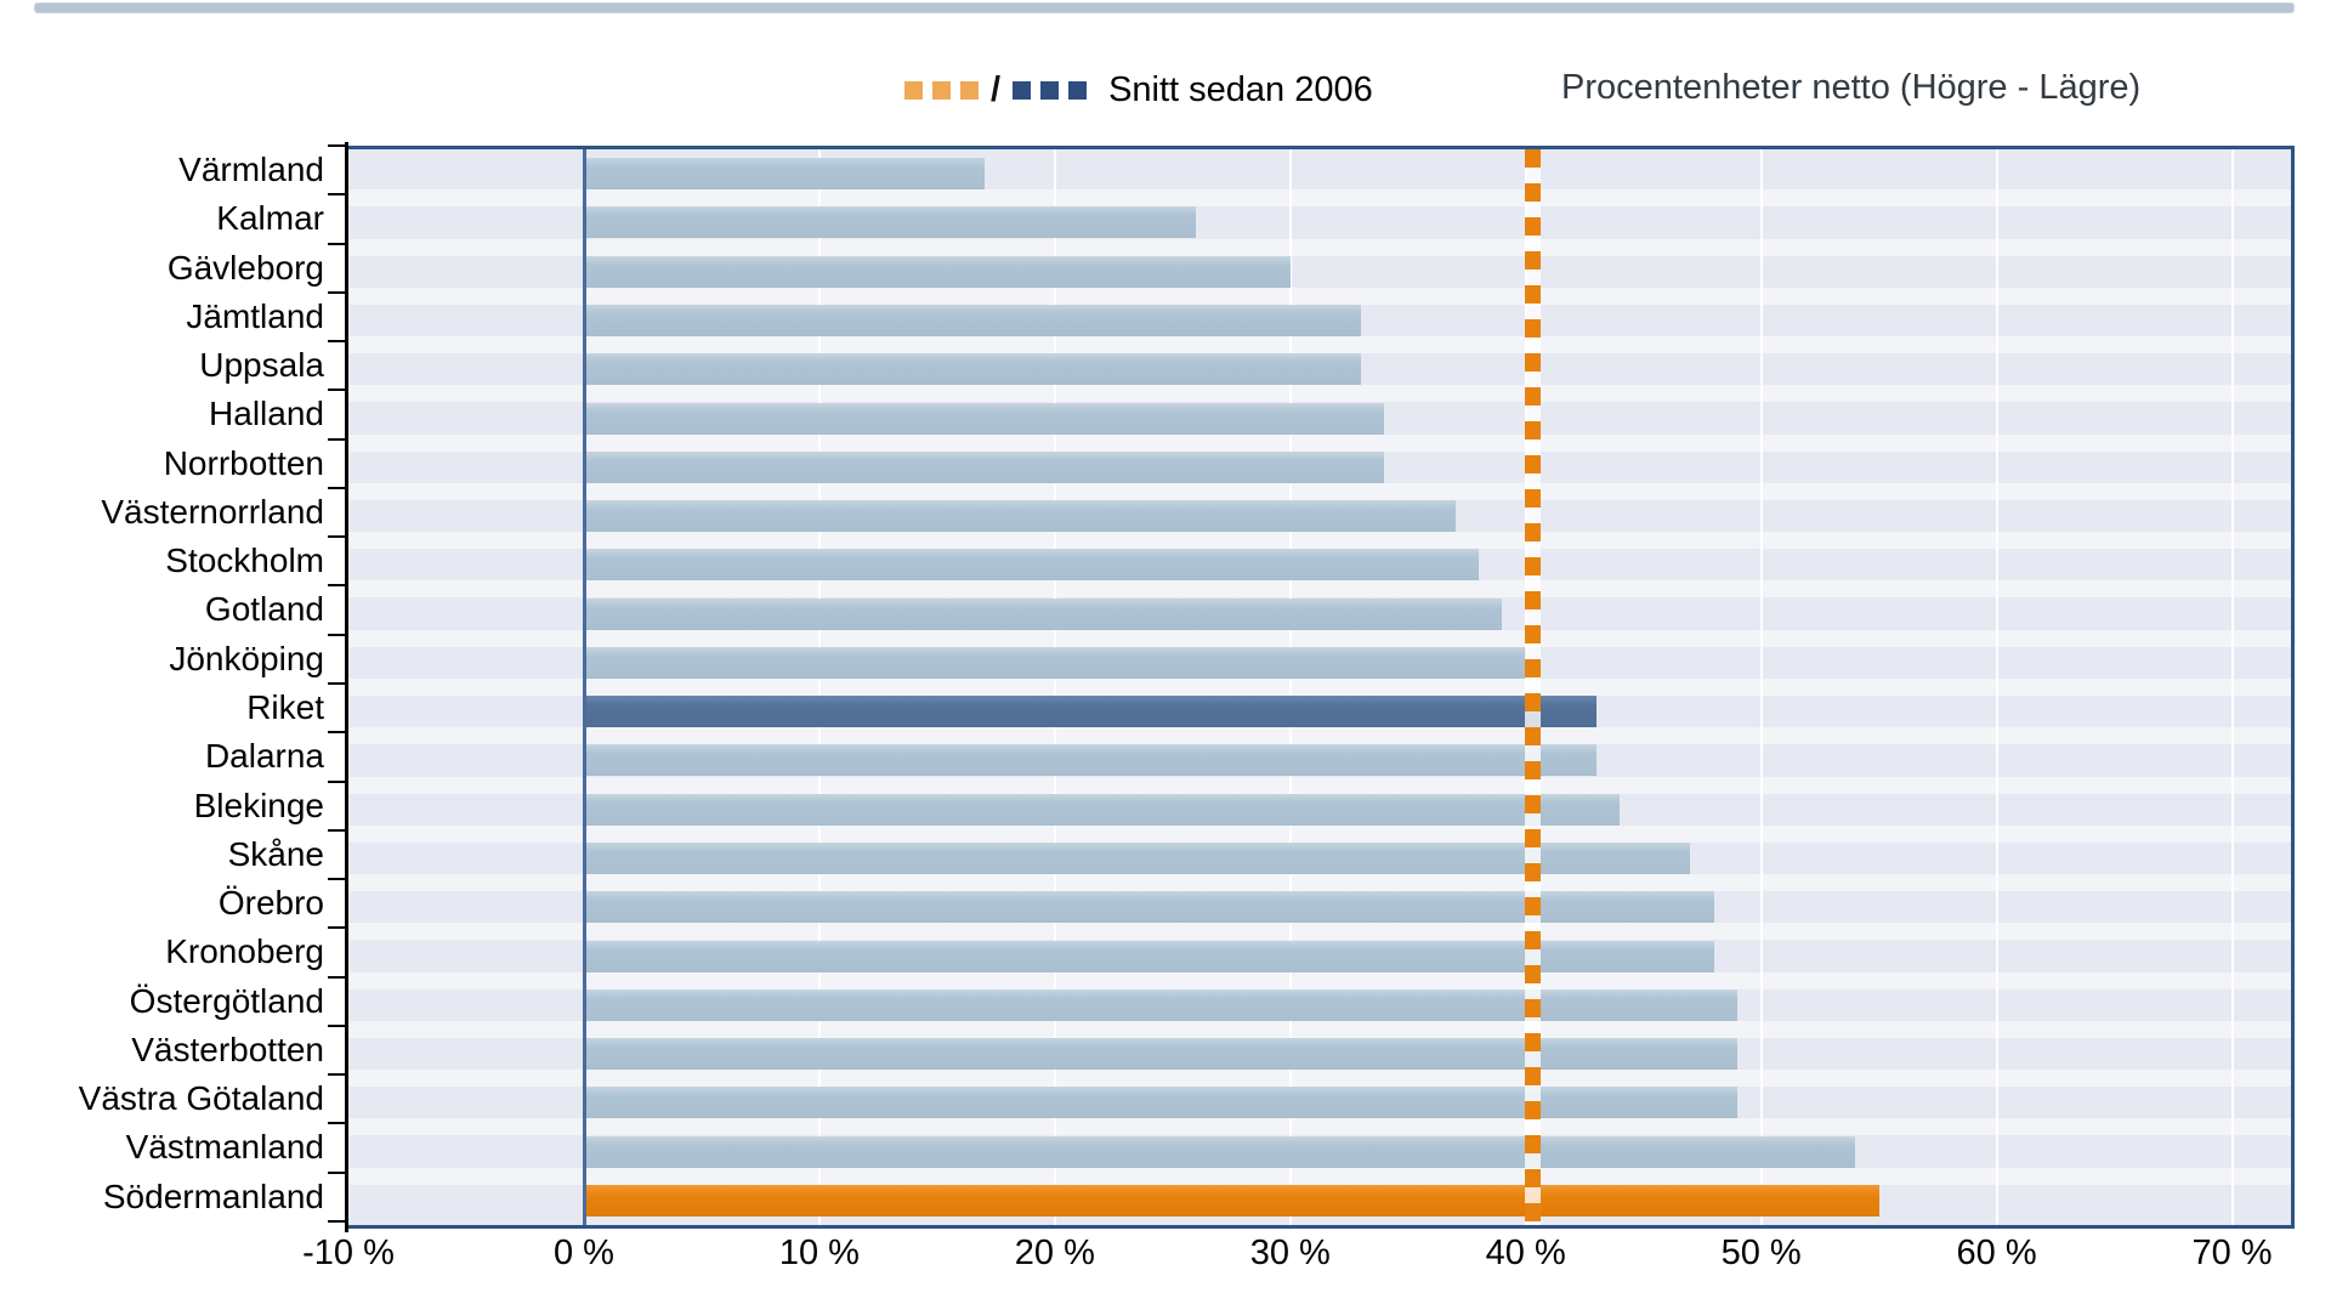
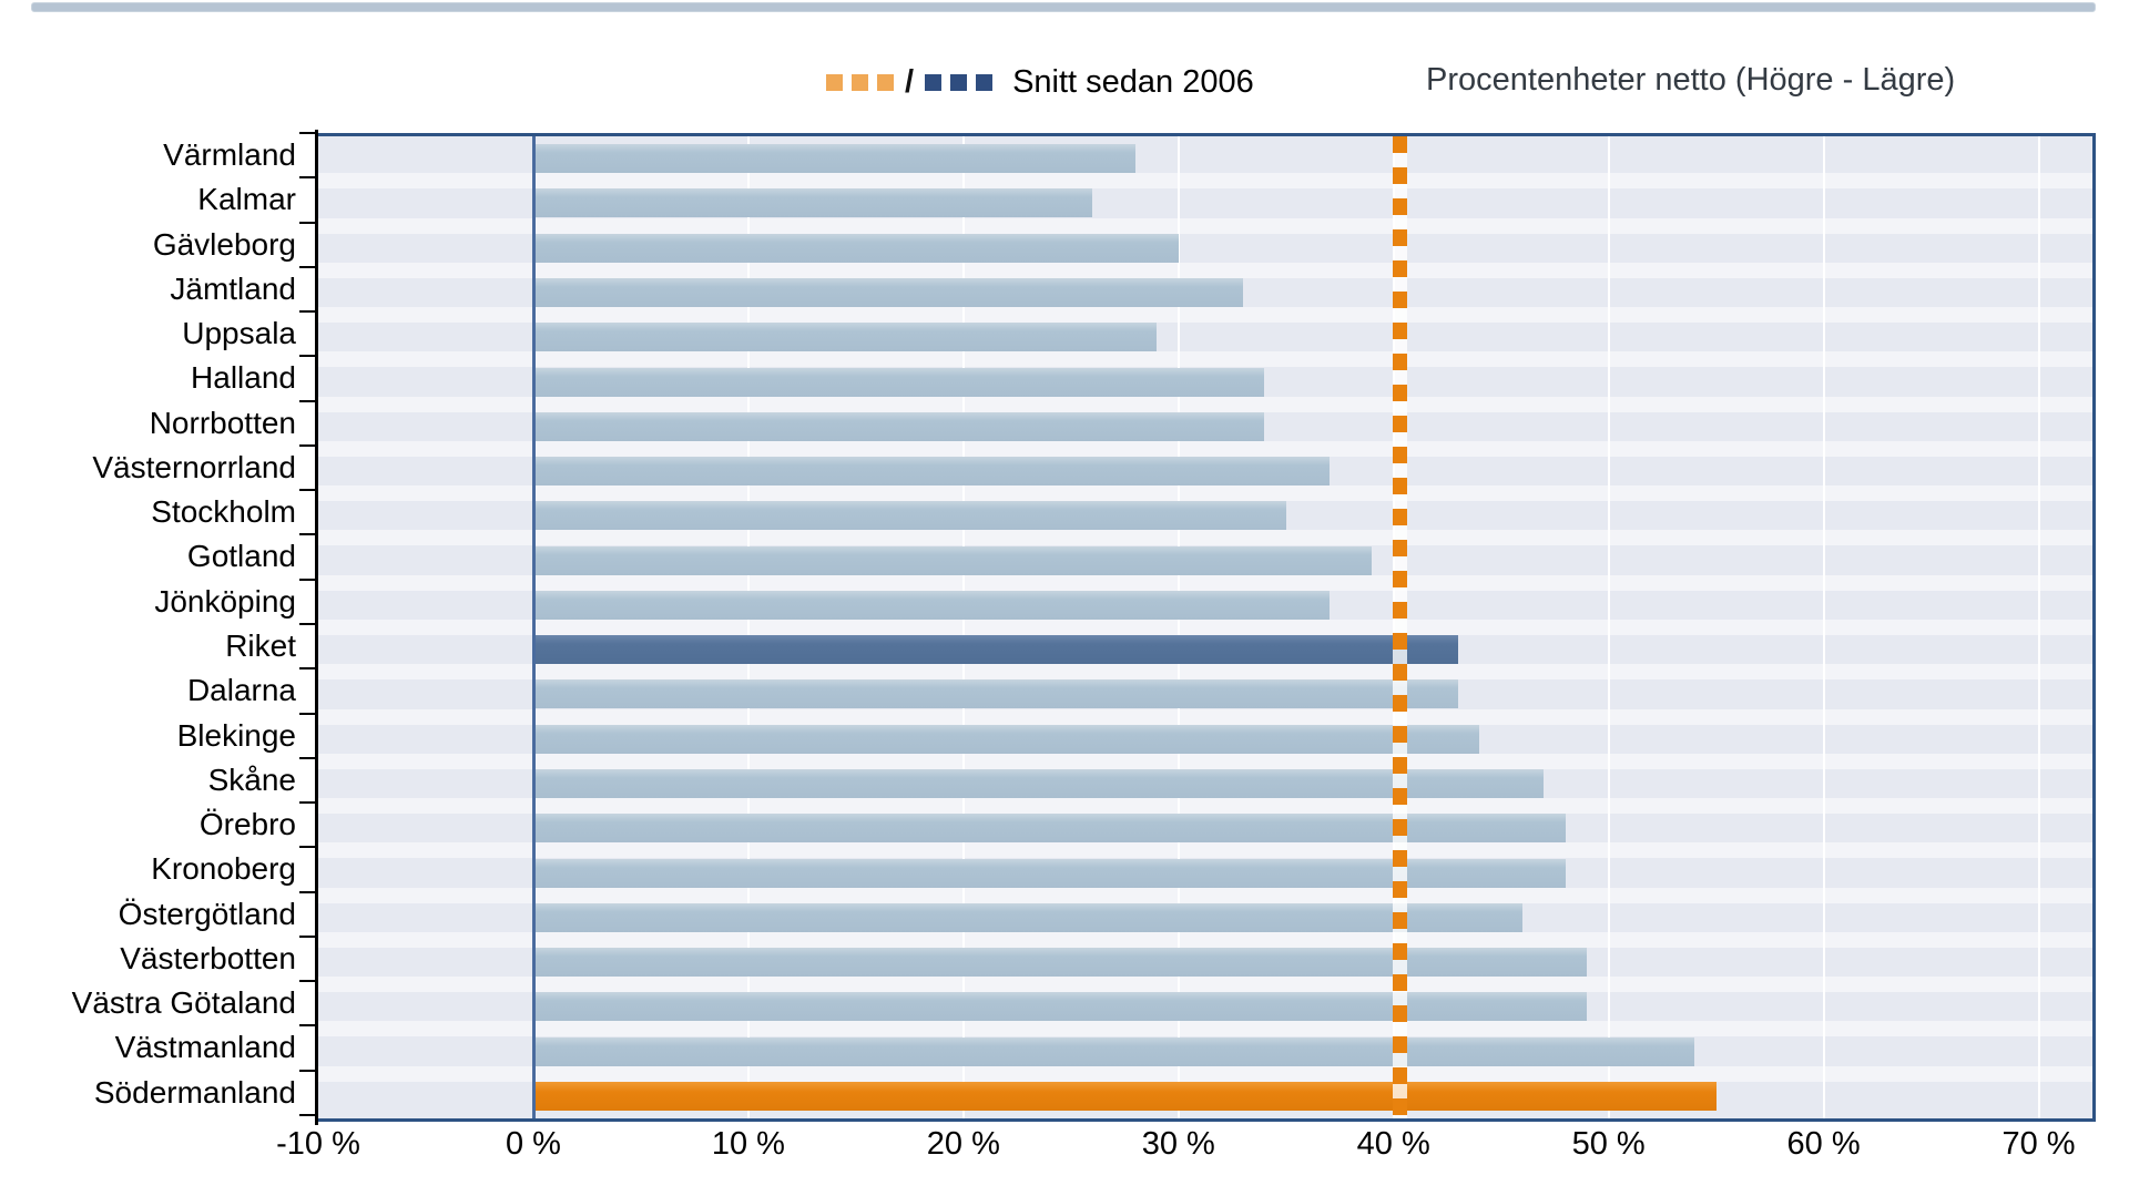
Värmland: 17% -> 28%
Uppsala: 33% -> 29%
Stockholm: 38% -> 35%
Jönköping: 40% -> 37%
Östergötland: 49% -> 46%
